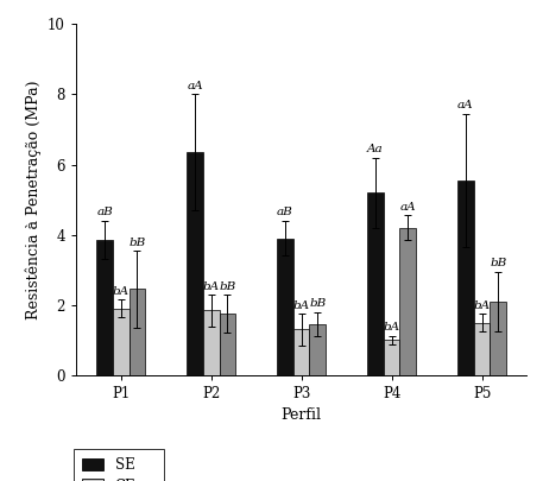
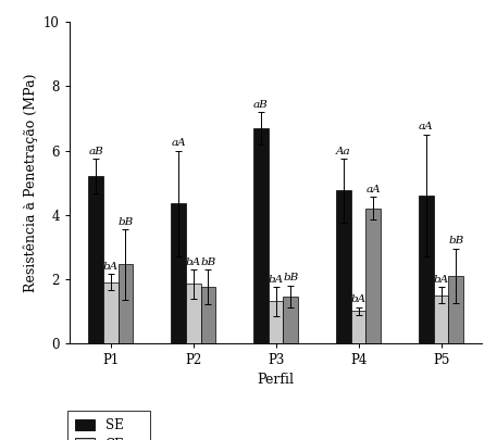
SE/P1: 3.85 -> 5.20
SE/P2: 6.35 -> 4.35
SE/P3: 3.90 -> 6.70
SE/P4: 5.20 -> 4.75
SE/P5: 5.55 -> 4.60
